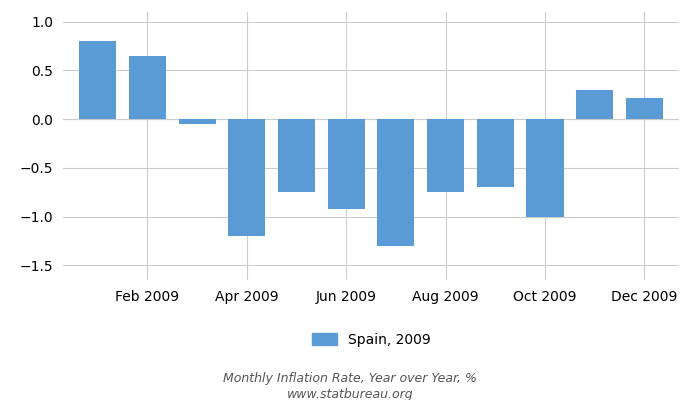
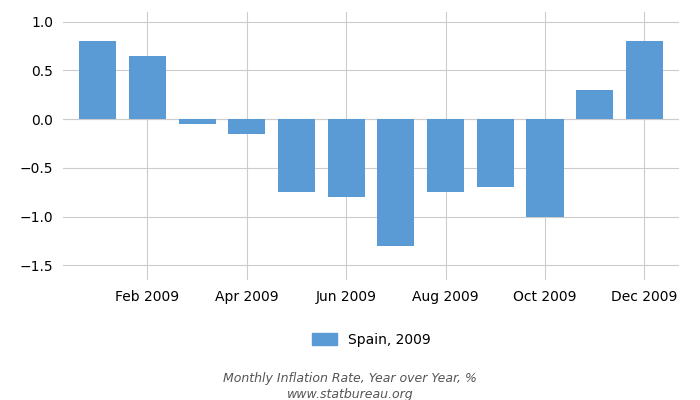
Apr 2009: -1.20 -> -0.15
Jun 2009: -0.92 -> -0.80
Dec 2009: 0.22 -> 0.80
